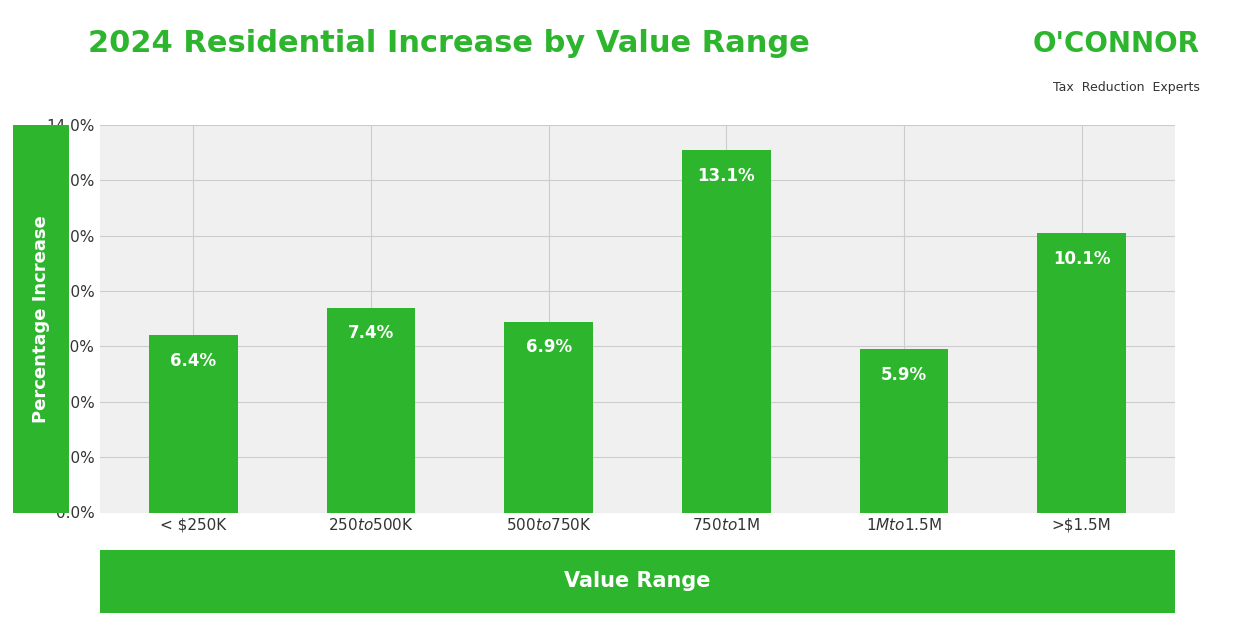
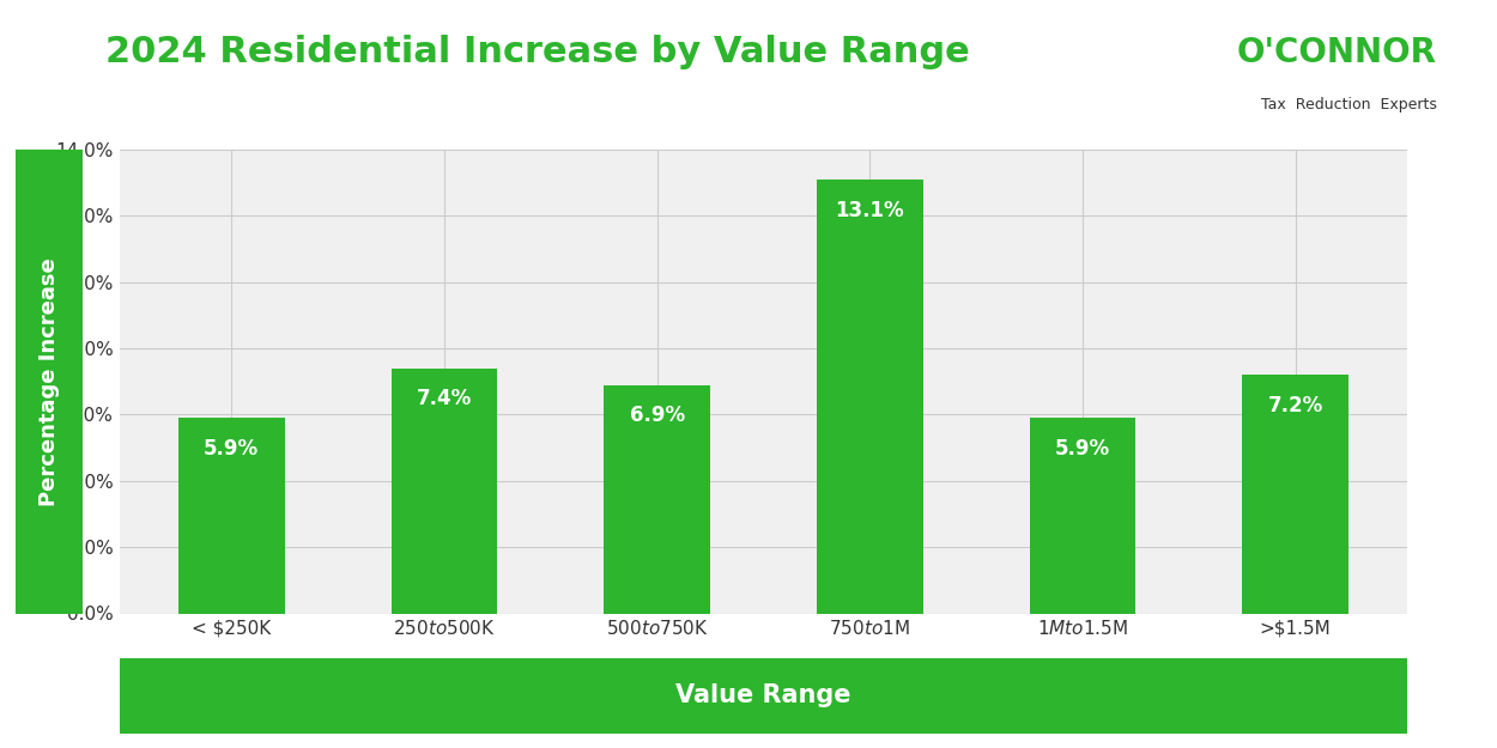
< $250K: 6.4% -> 5.9%
>$1.5M: 10.1% -> 7.2%
